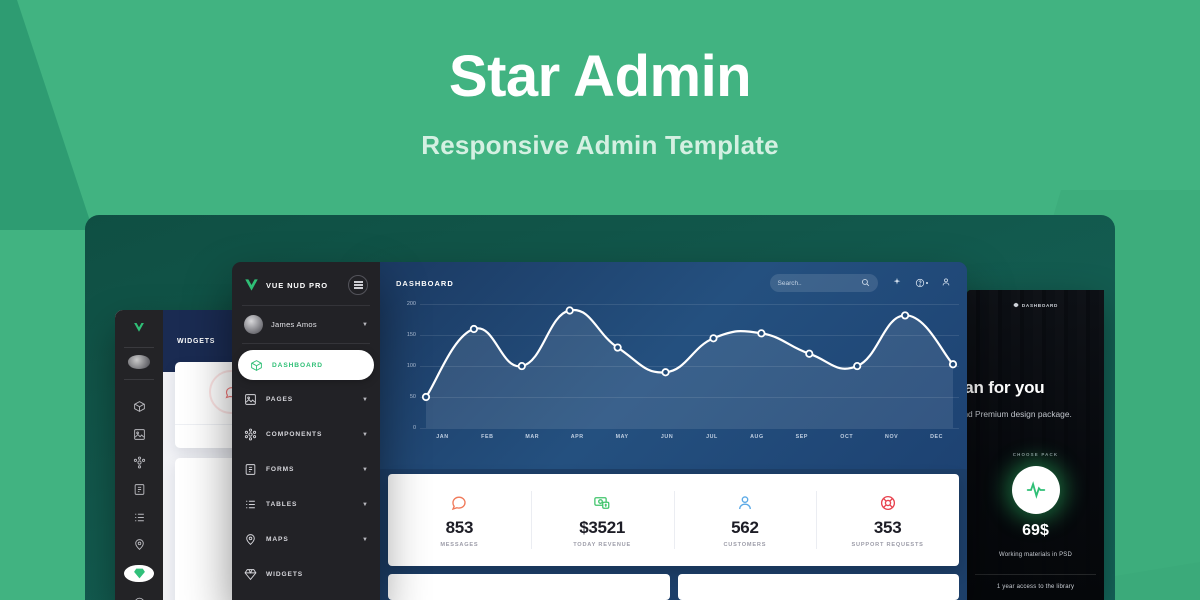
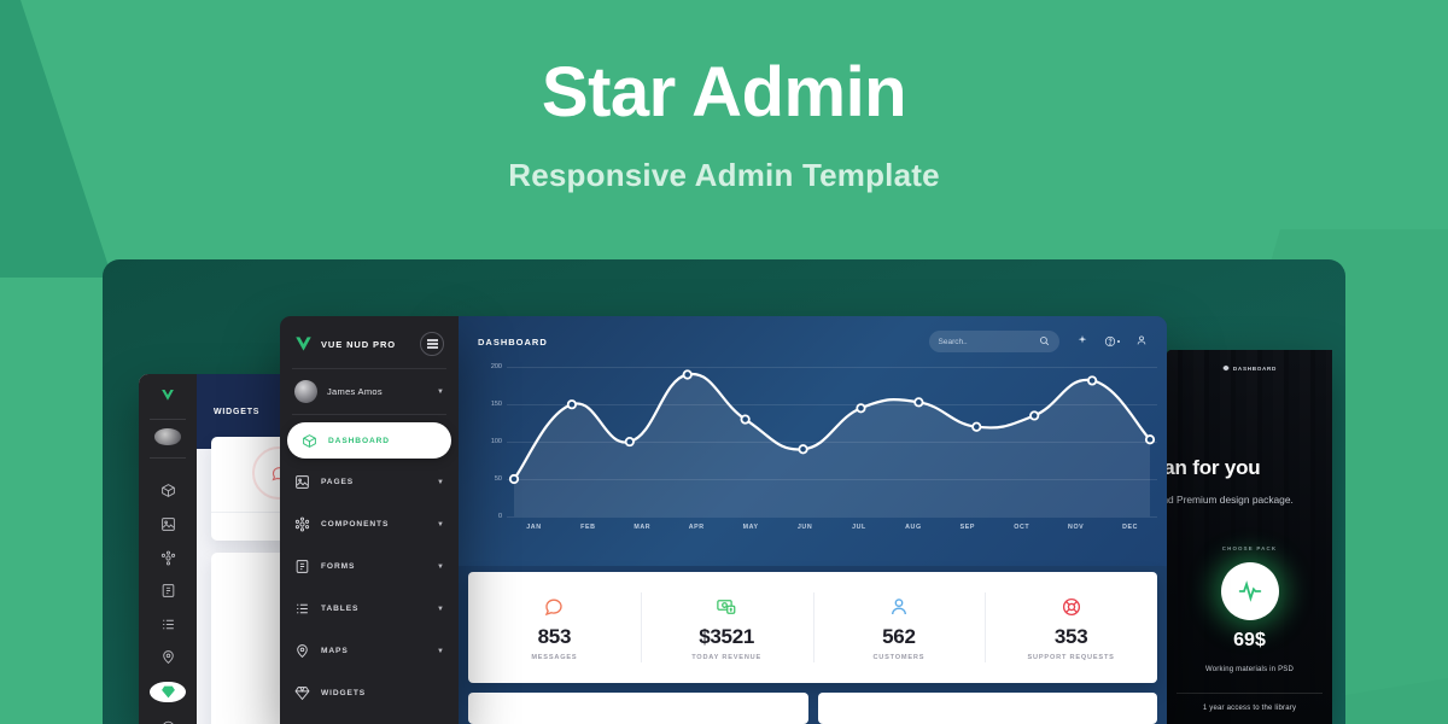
FEB: 160 -> 150
OCT: 100 -> 140
